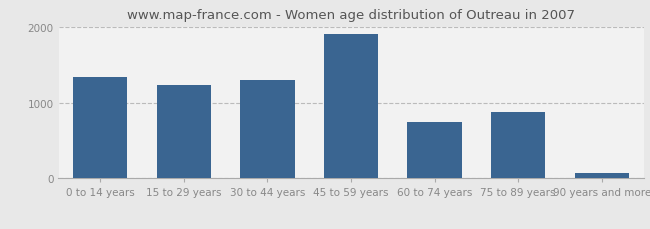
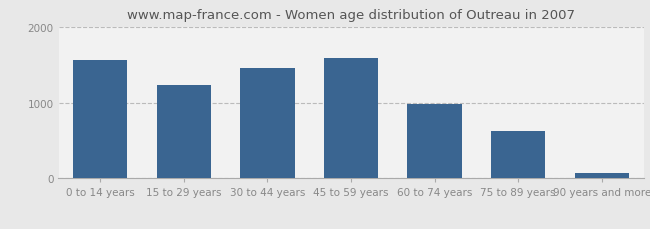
0 to 14 years: 1340 -> 1560
30 to 44 years: 1300 -> 1450
45 to 59 years: 1900 -> 1580
60 to 74 years: 740 -> 980
75 to 89 years: 880 -> 620
